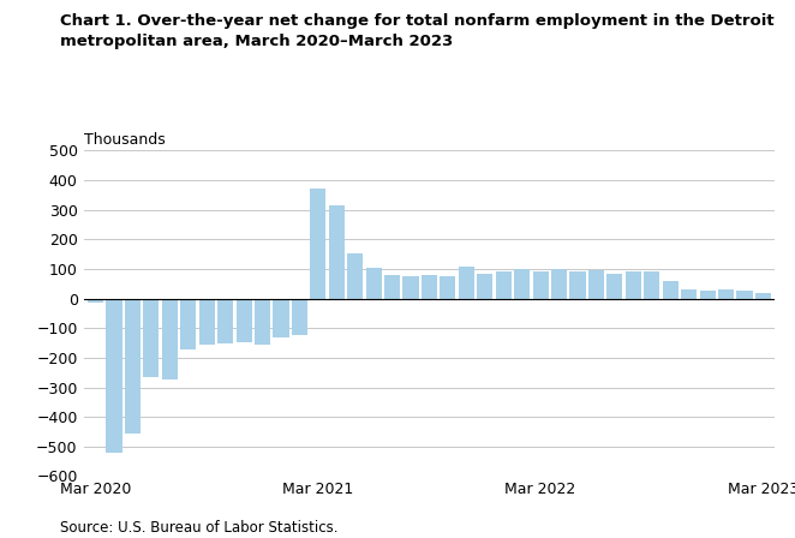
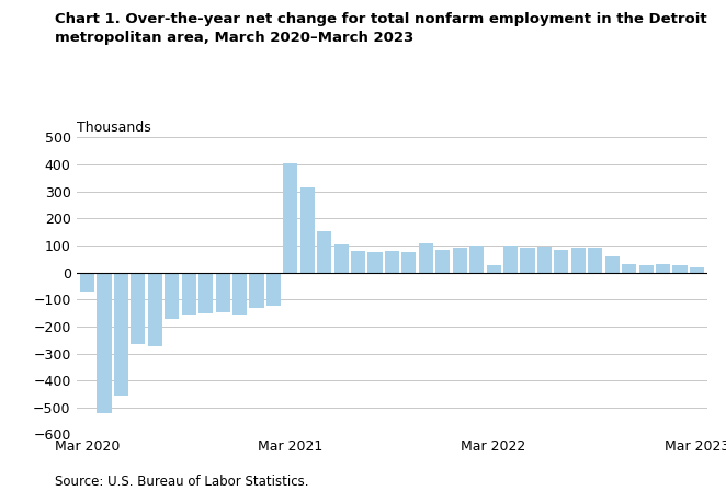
Mar 2020: -15 -> -70
Mar 2021: 370 -> 405
Mar 2022: 90 -> 25
